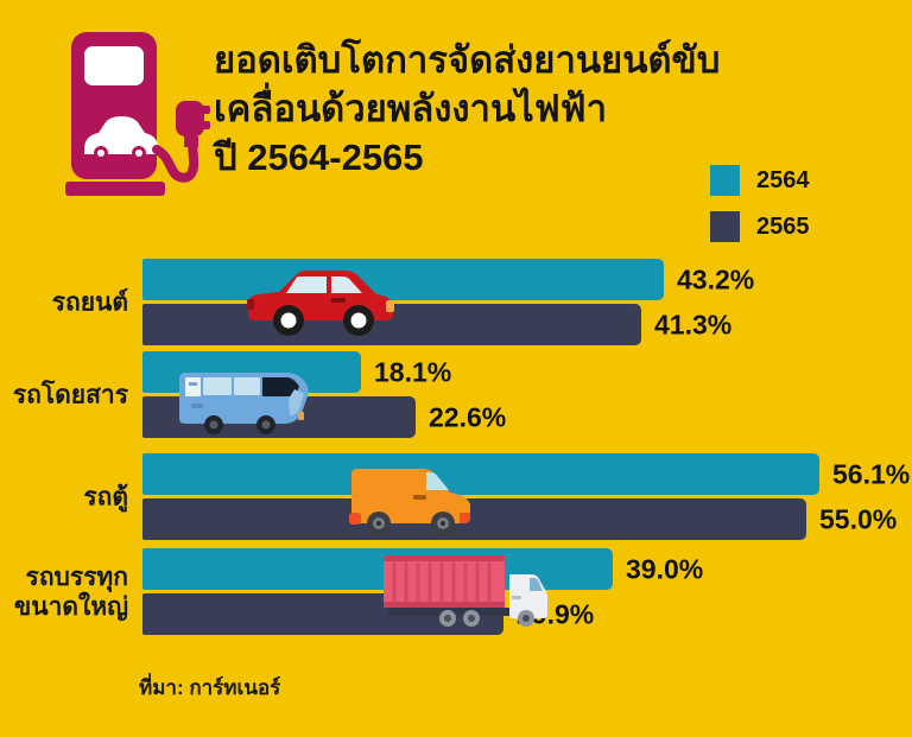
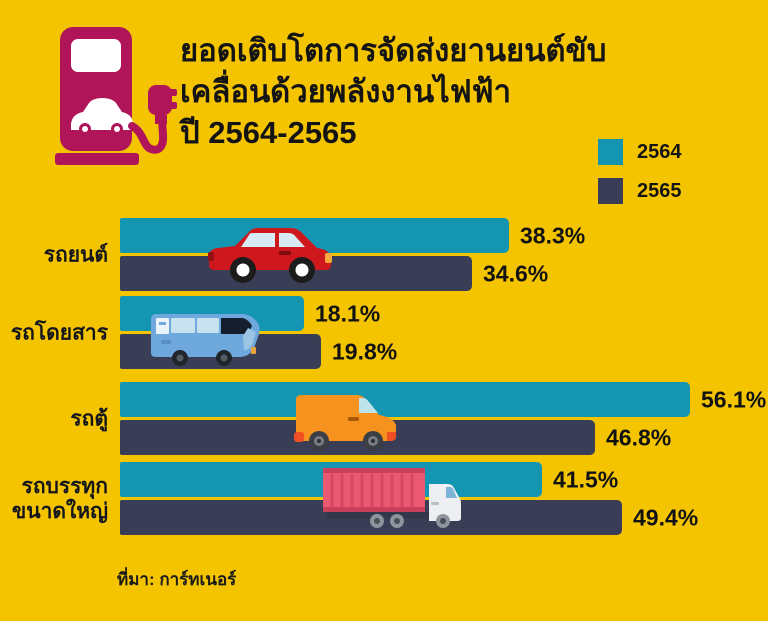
2564/รถยนต์: 43.2% -> 38.3%
2565/รถยนต์: 41.3% -> 34.6%
2565/รถโดยสาร: 22.6% -> 19.8%
2565/รถตู้: 55.0% -> 46.8%
2564/รถบรรทุกขนาดใหญ่: 39.0% -> 41.5%
2565/รถบรรทุกขนาดใหญ่: 29.9% -> 49.4%
